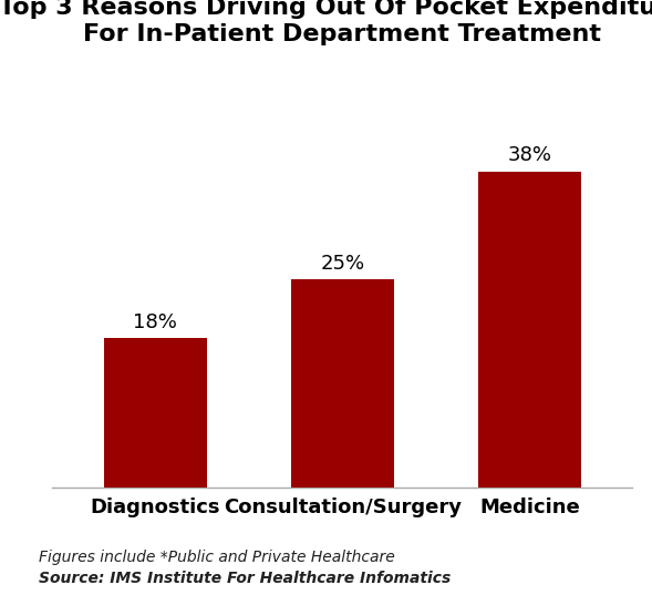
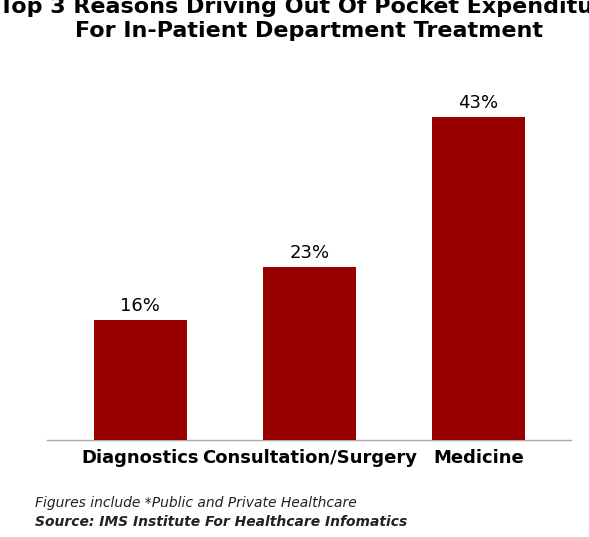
Diagnostics: 18% -> 16%
Consultation/Surgery: 25% -> 23%
Medicine: 38% -> 43%
